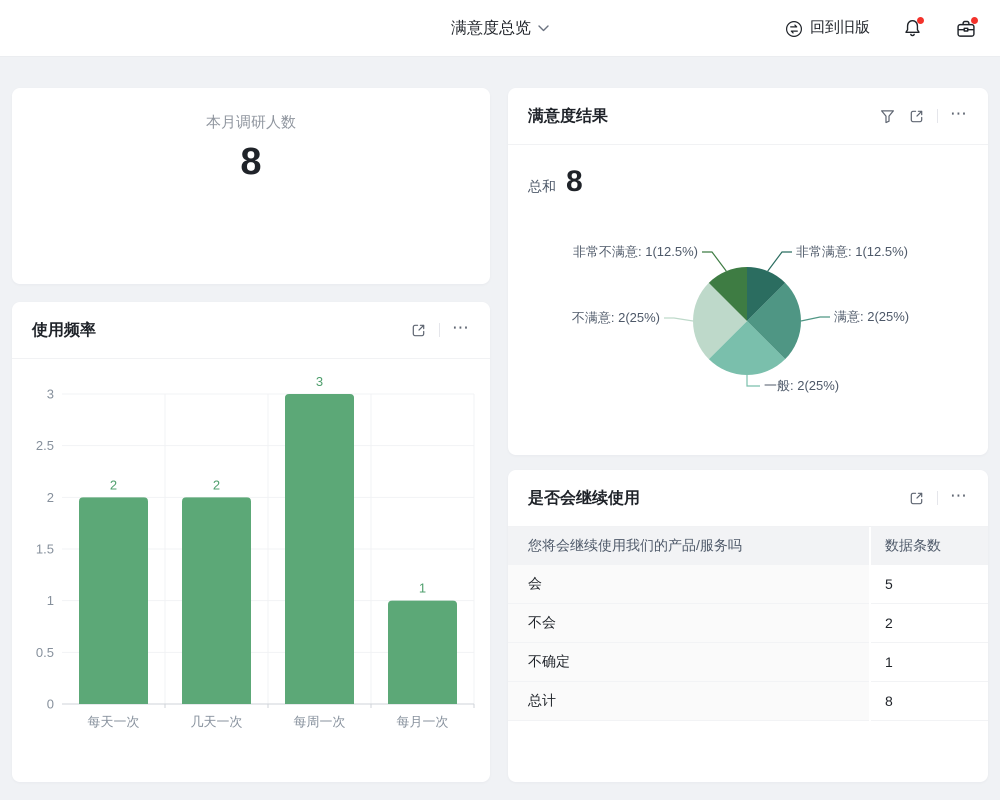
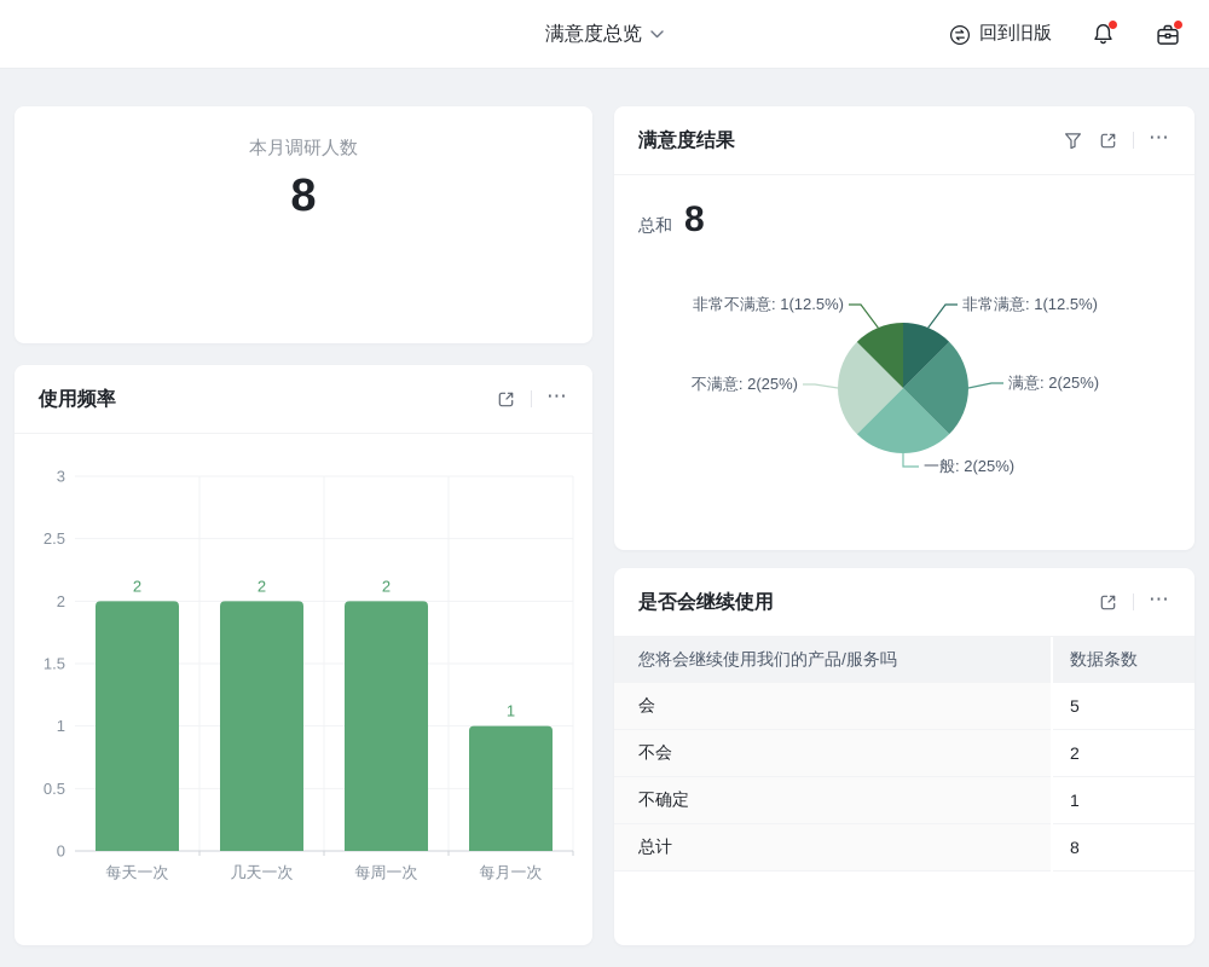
使用频率/每周一次: 3 -> 2
